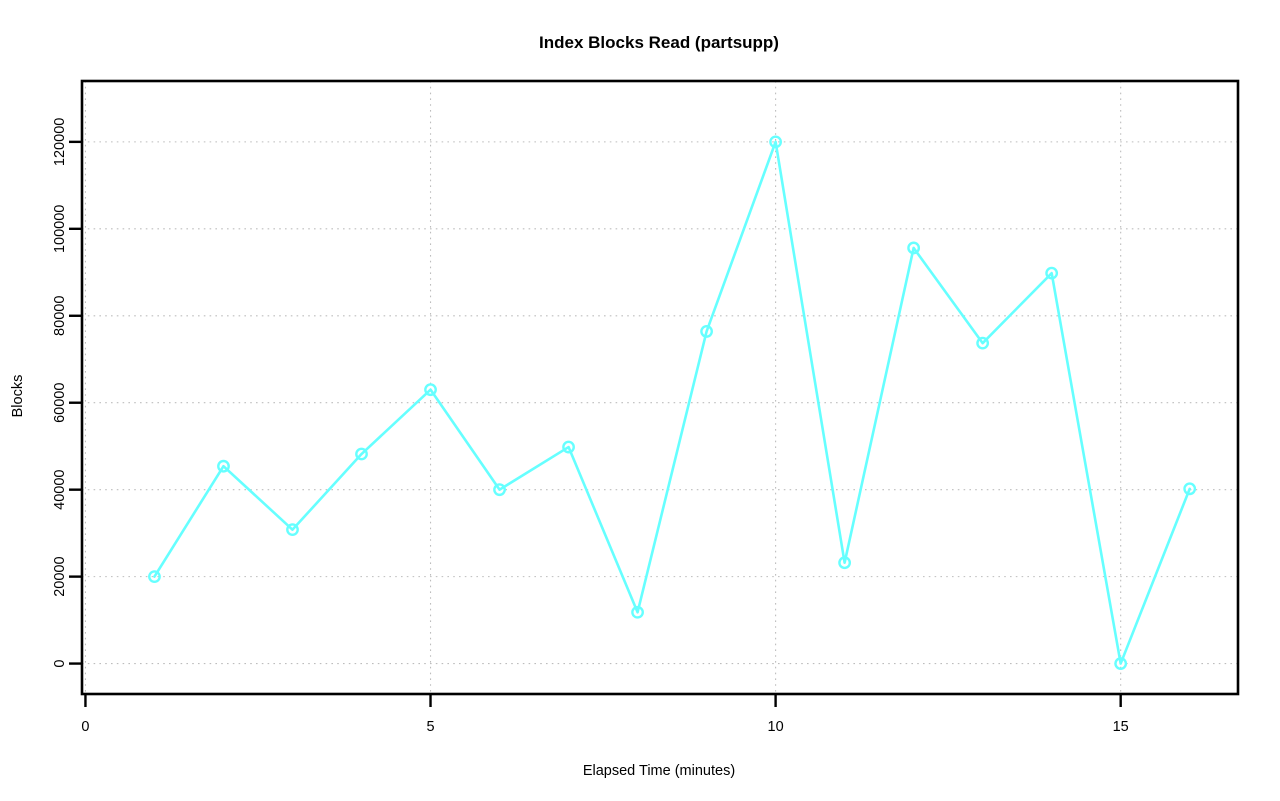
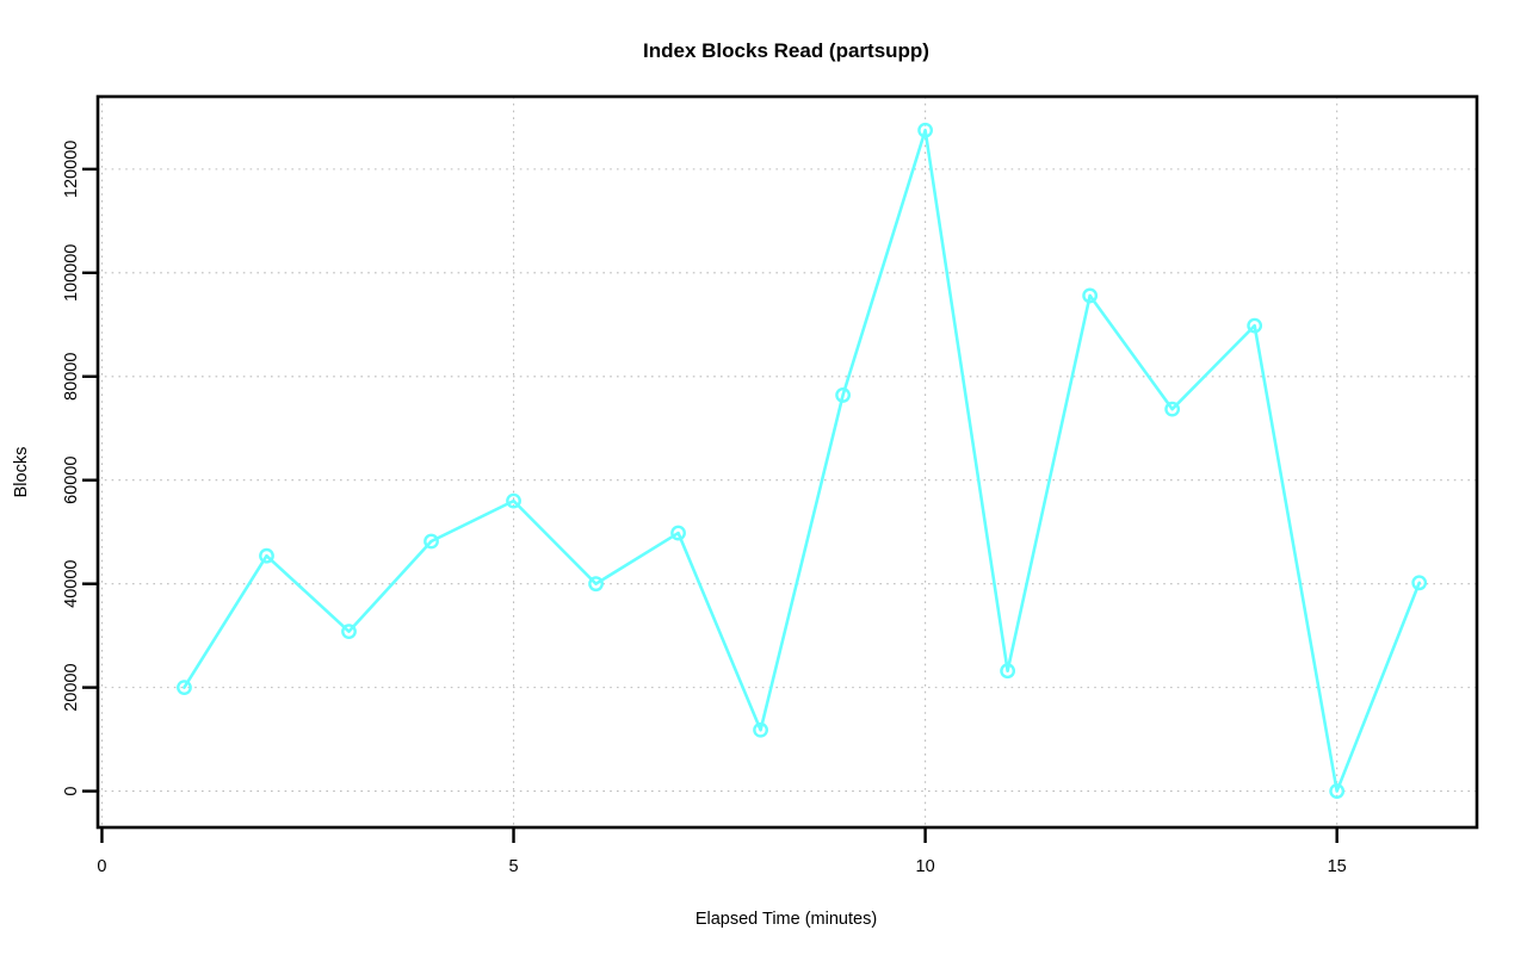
5: 63000 -> 56000
10: 120000 -> 128000
